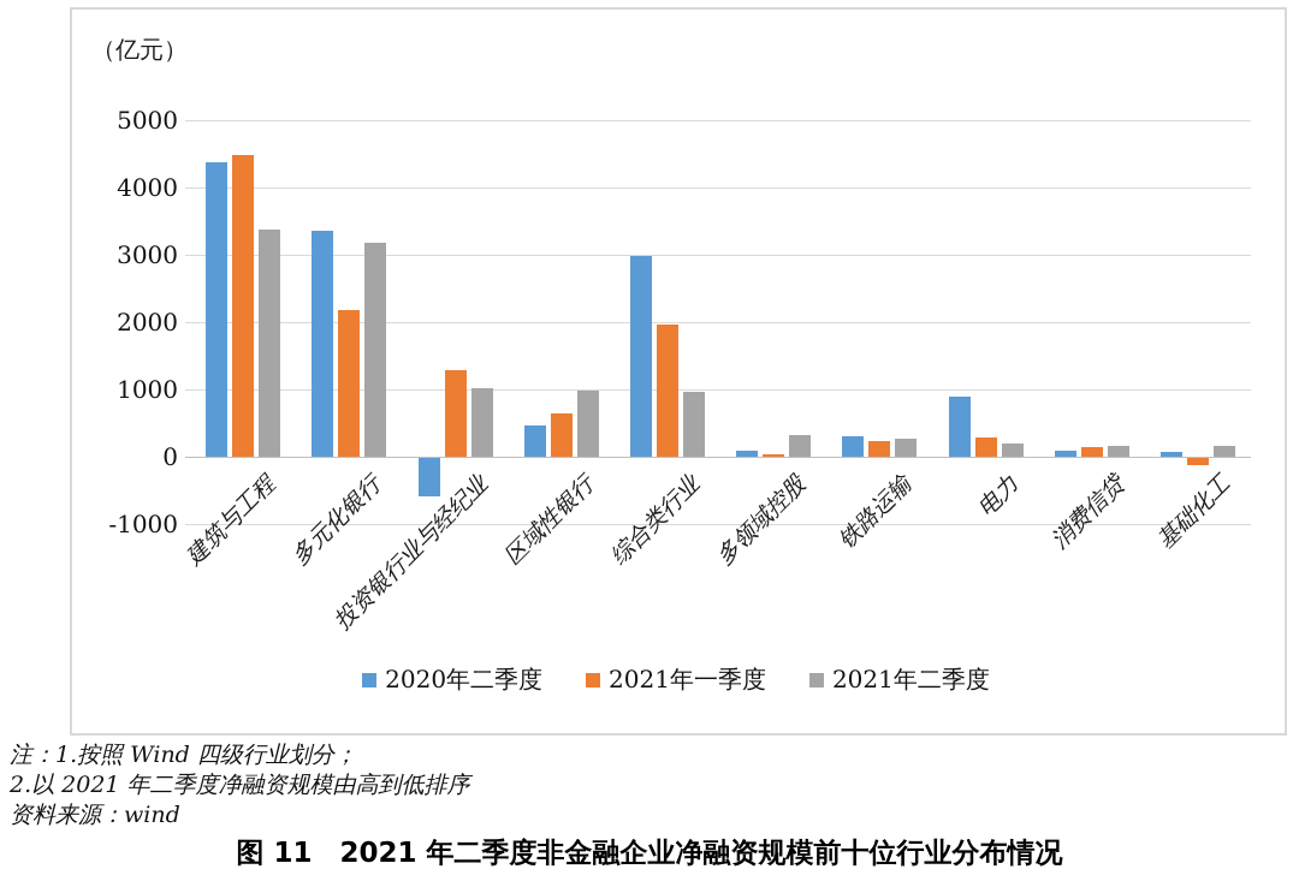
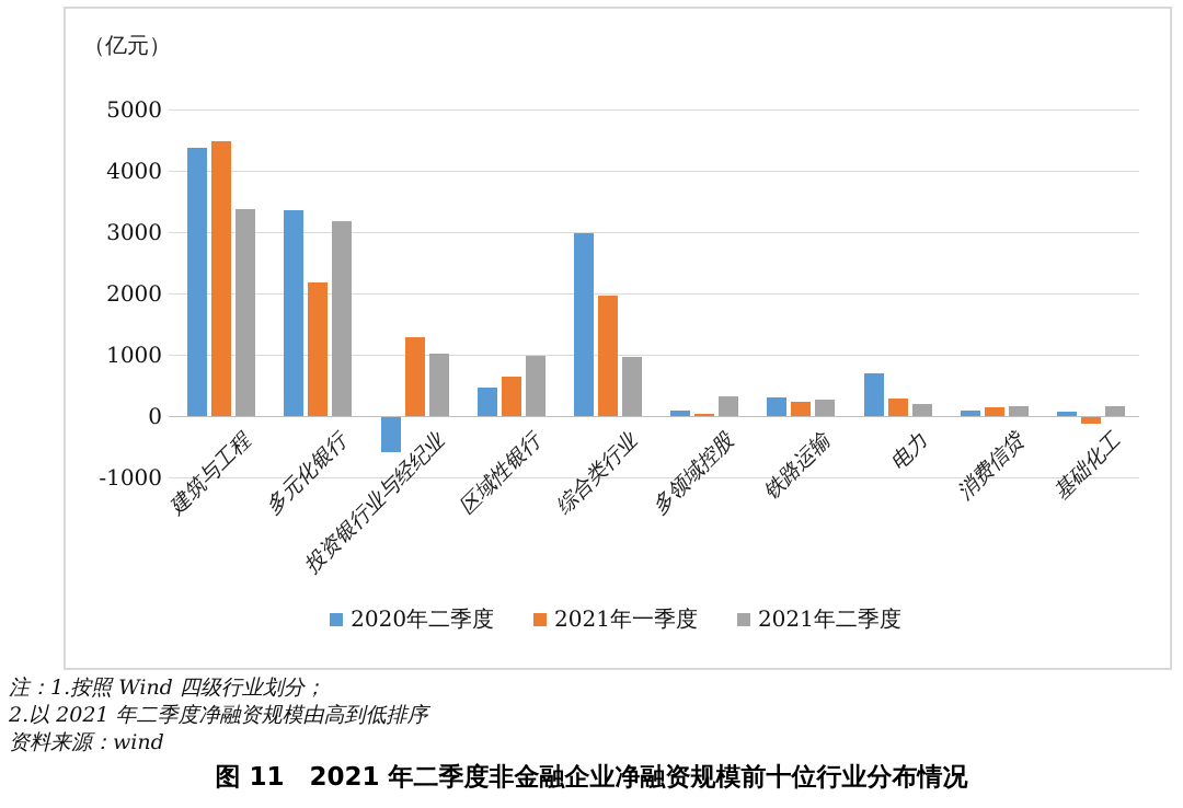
2020年二季度/电力: 900 -> 700
